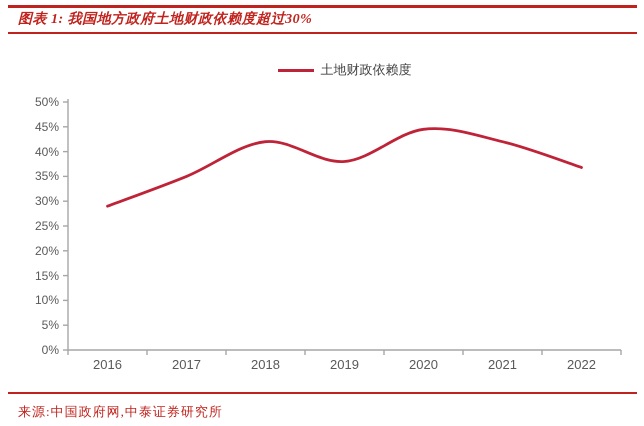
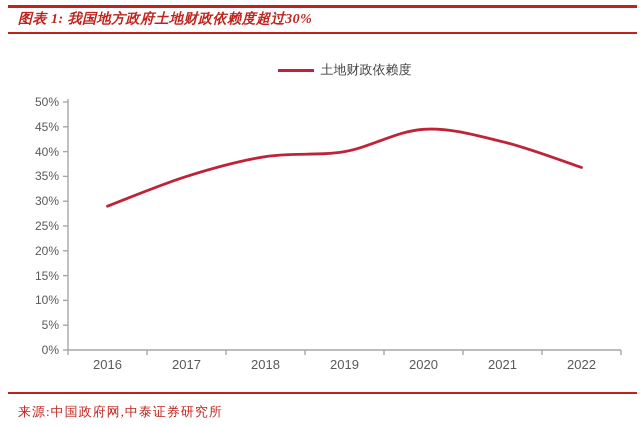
2018: 42% -> 39%
2019: 38% -> 40%
